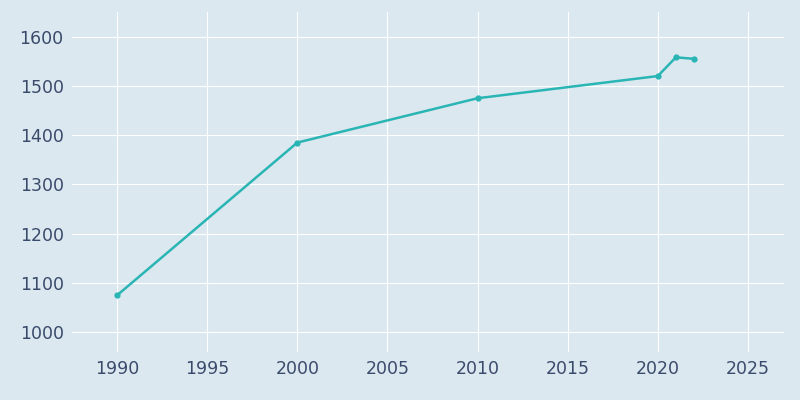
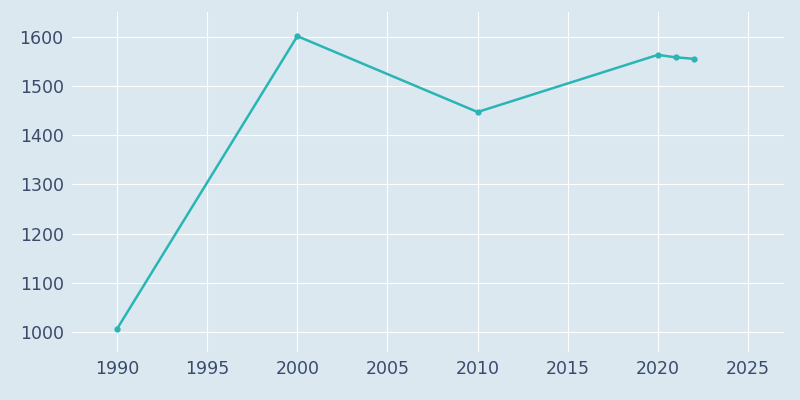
1990: 1075 -> 1007
2000: 1385 -> 1601
2010: 1475 -> 1447
2020: 1520 -> 1563
